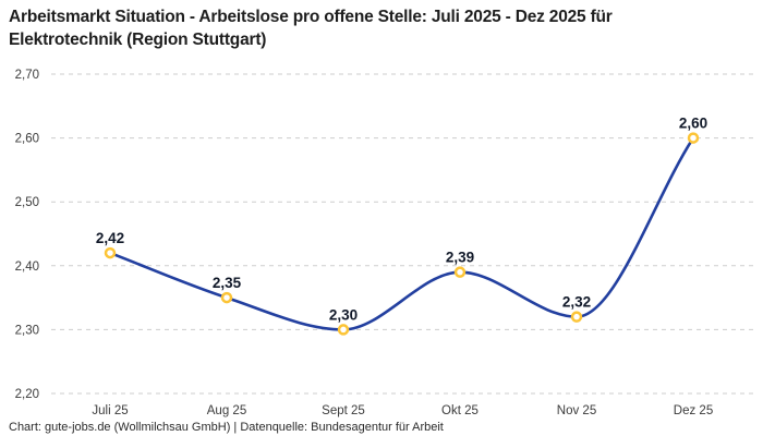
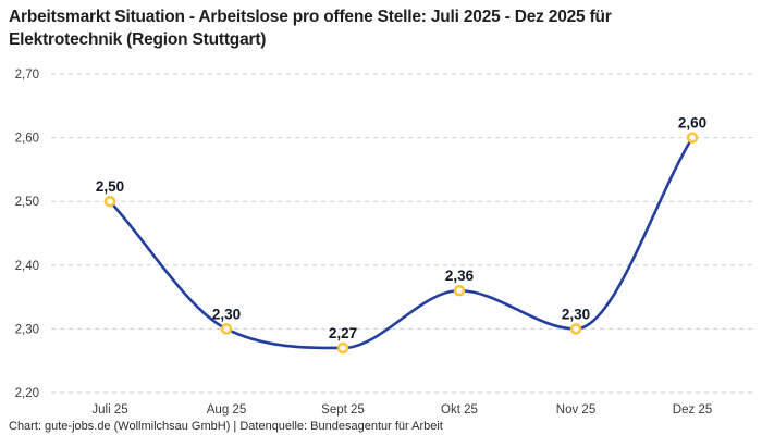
Juli 25: 2,42 -> 2,50
Aug 25: 2,35 -> 2,30
Sept 25: 2,30 -> 2,27
Okt 25: 2,39 -> 2,36
Nov 25: 2,32 -> 2,30
